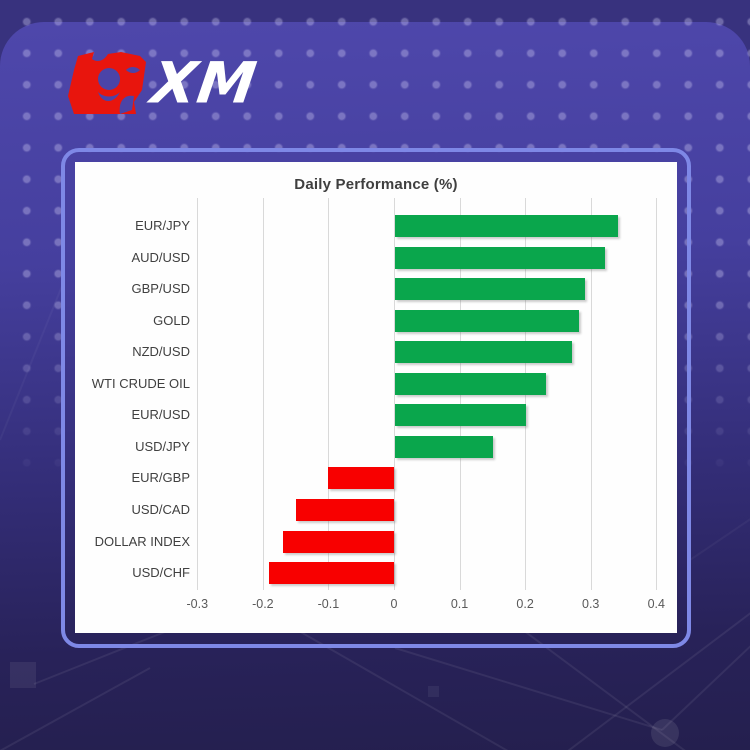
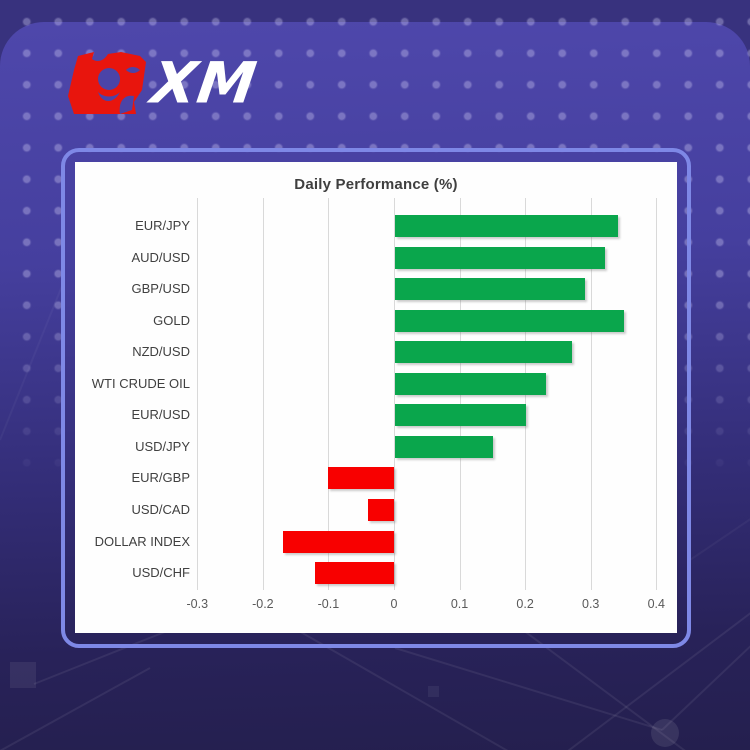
GOLD: 0.28 -> 0.35
USD/CAD: -0.15 -> -0.04
USD/CHF: -0.19 -> -0.12
